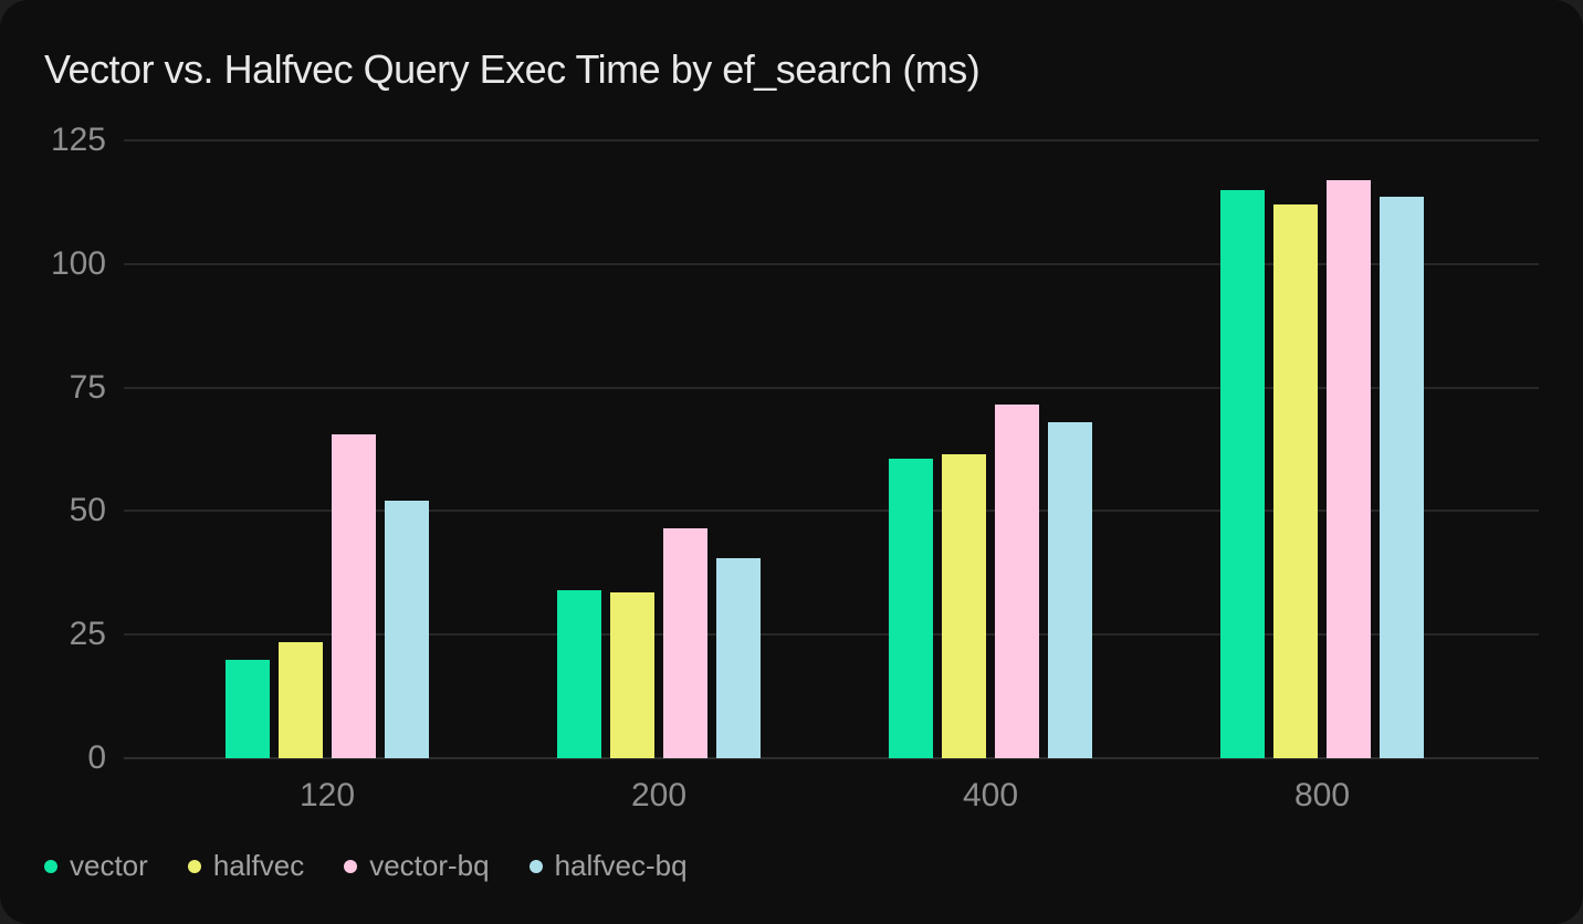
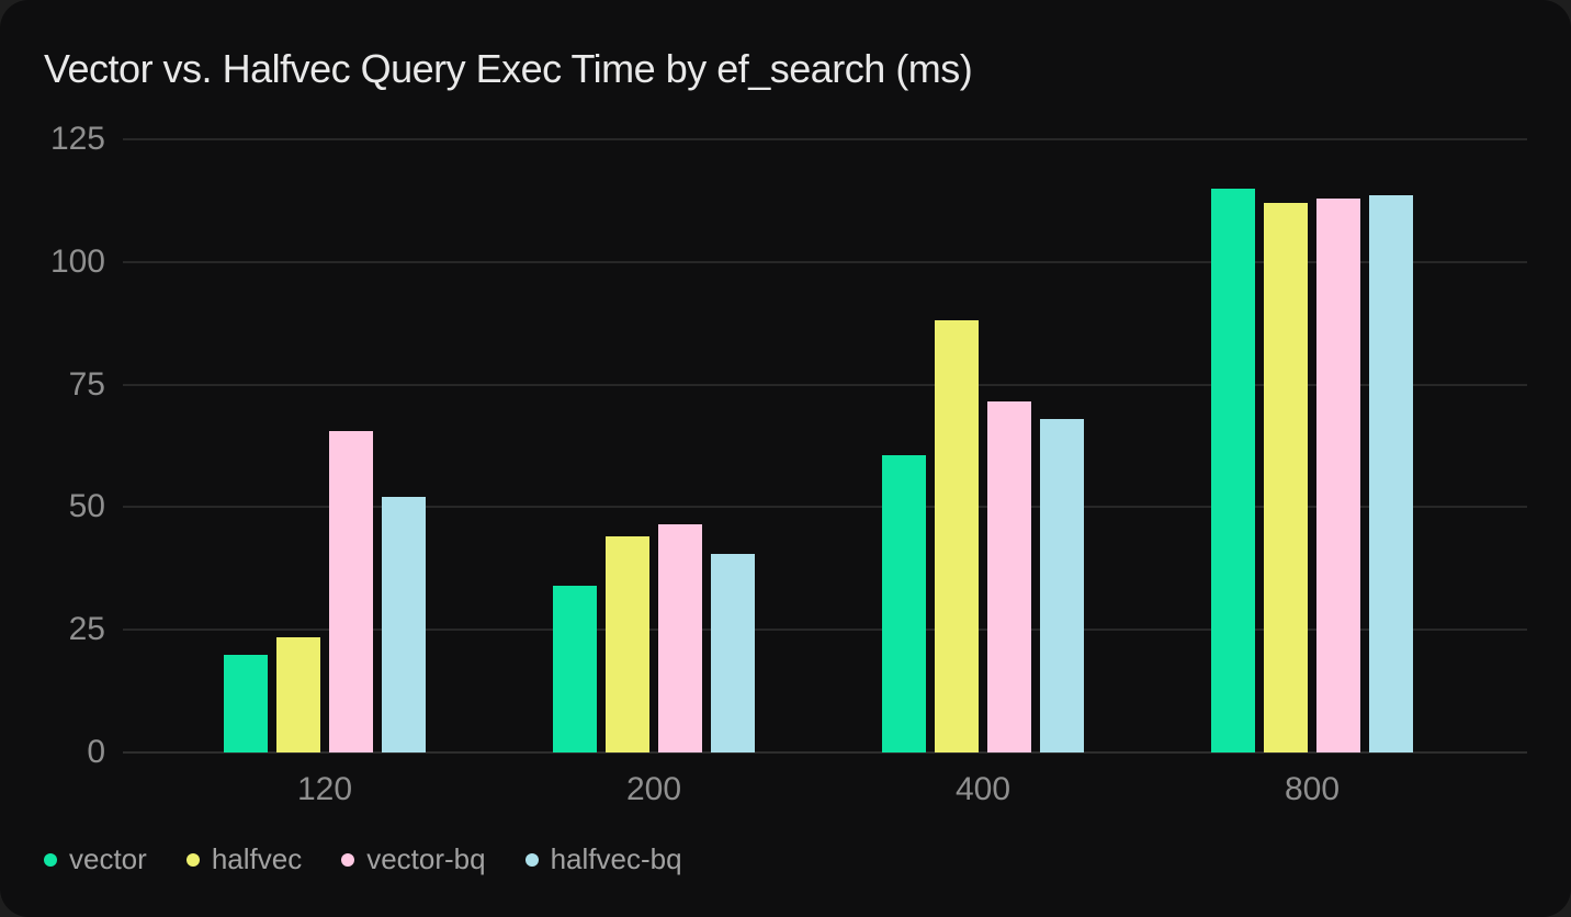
halfvec/200: 34 -> 44
halfvec/400: 62 -> 88
vector-bq/800: 117 -> 113
